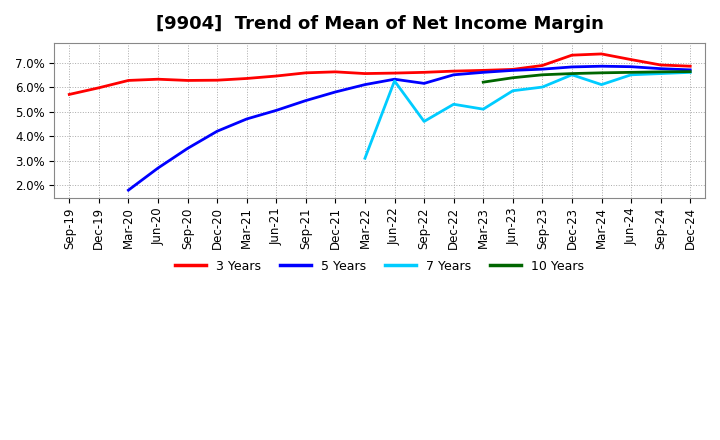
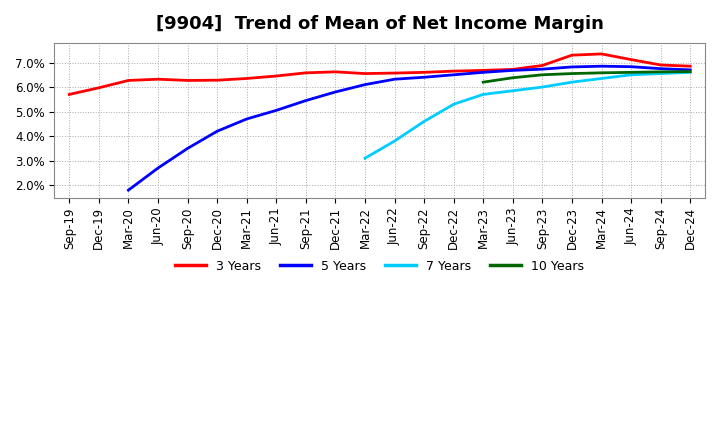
7 Years/Jun-22: 6.25% -> 3.80%
5 Years/Sep-22: 6.15% -> 6.40%
7 Years/Mar-23: 5.10% -> 5.70%
7 Years/Dec-23: 6.50% -> 6.20%
7 Years/Mar-24: 6.10% -> 6.35%
